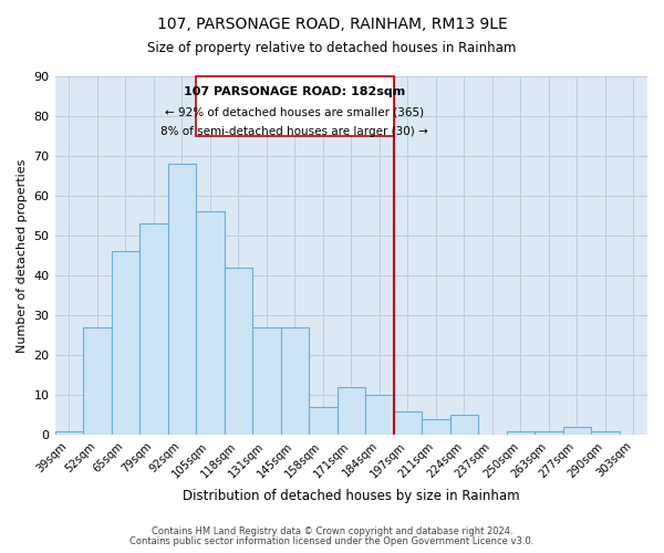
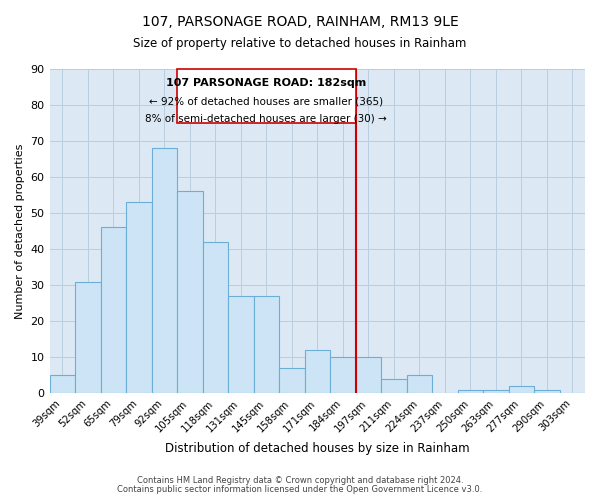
39sqm: 1 -> 5
52sqm: 27 -> 31
197sqm: 6 -> 10
